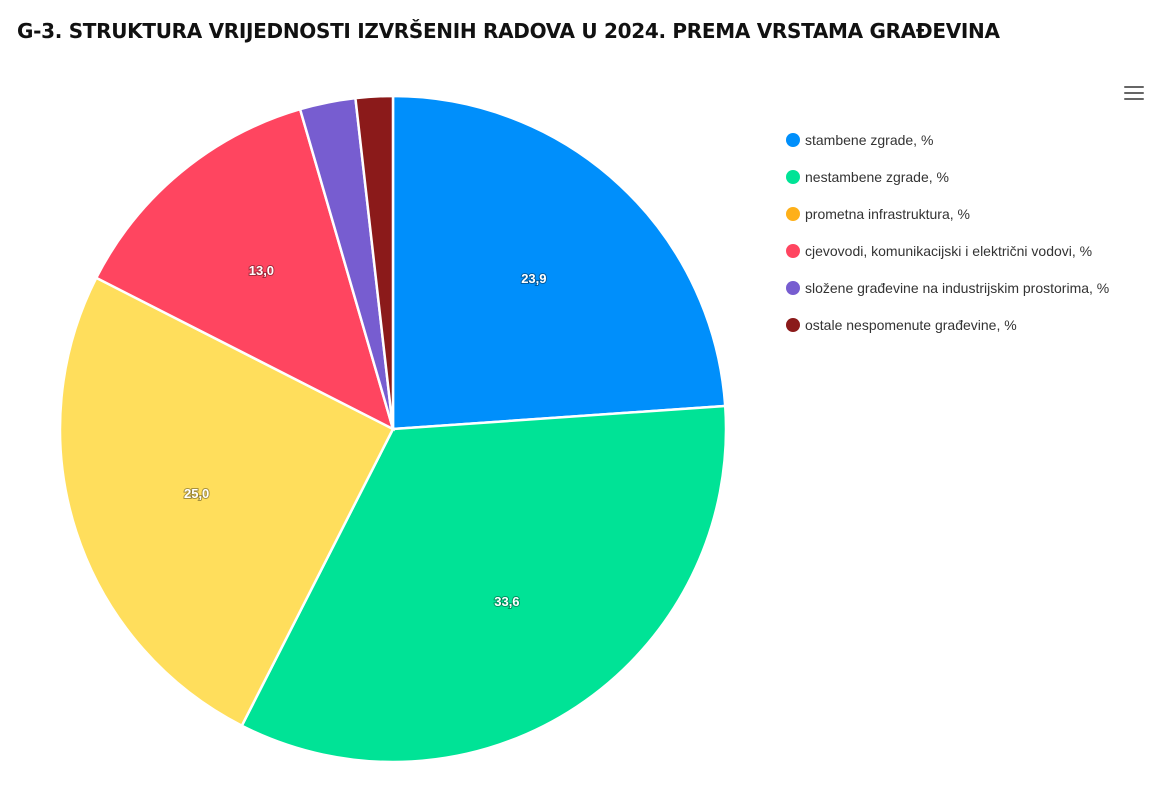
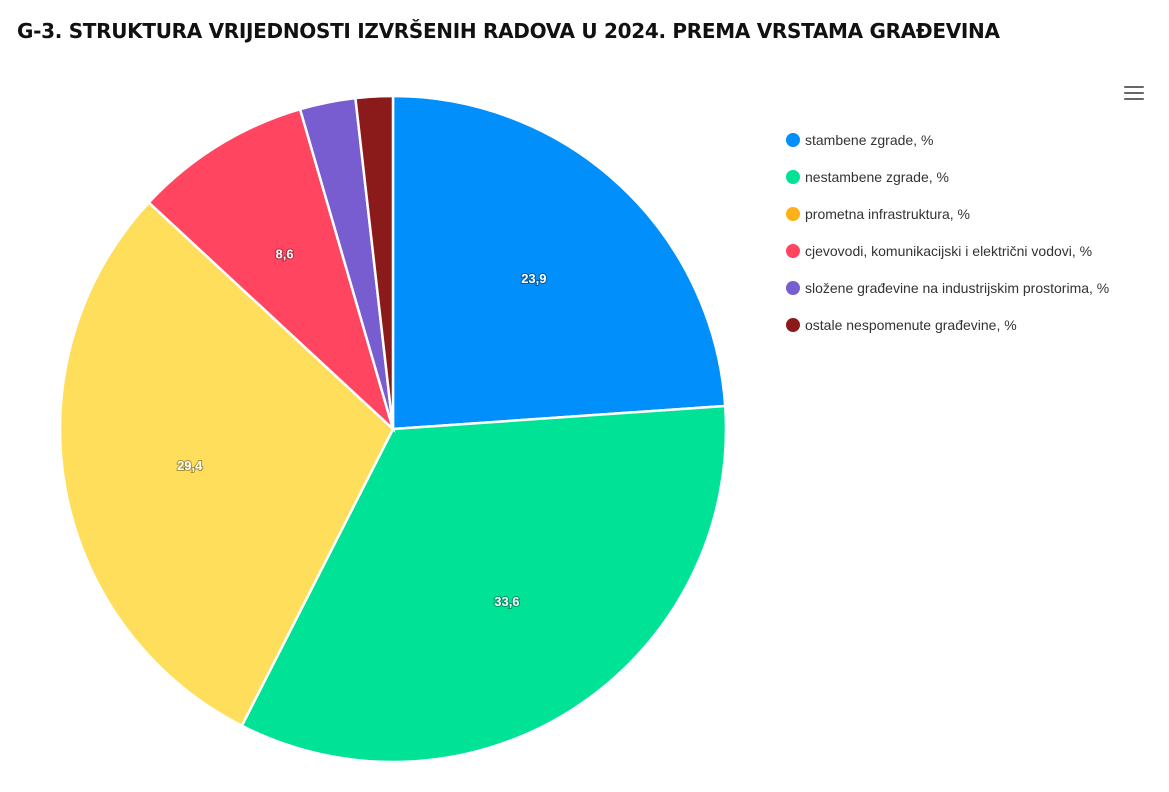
prometna infrastruktura, %: 25,0 -> 29,4
cjevovodi, komunikacijski i električni vodovi, %: 13,0 -> 8,6
